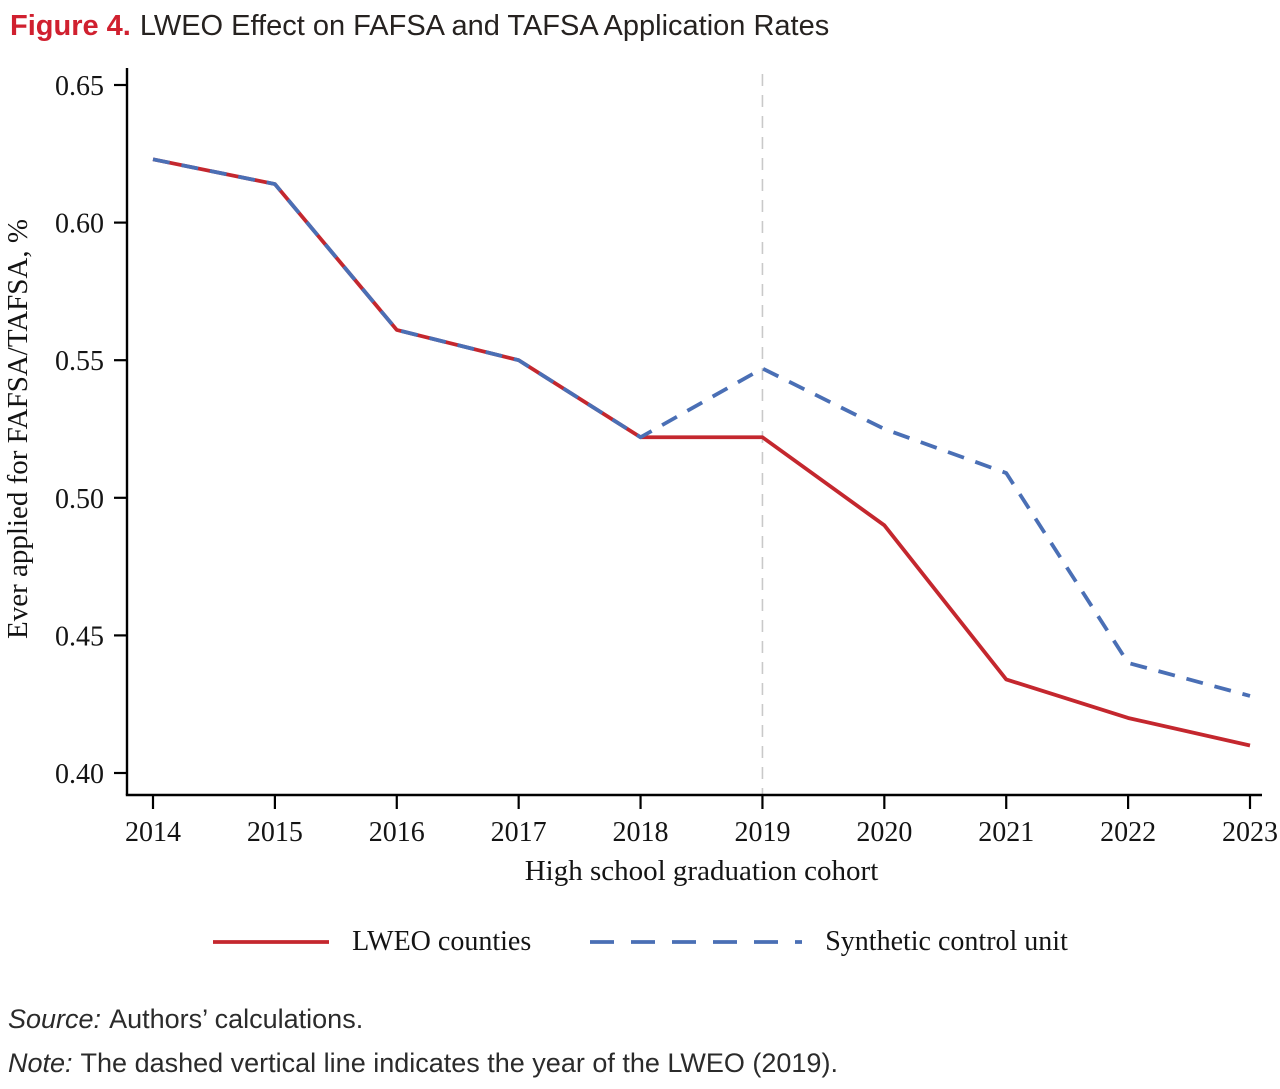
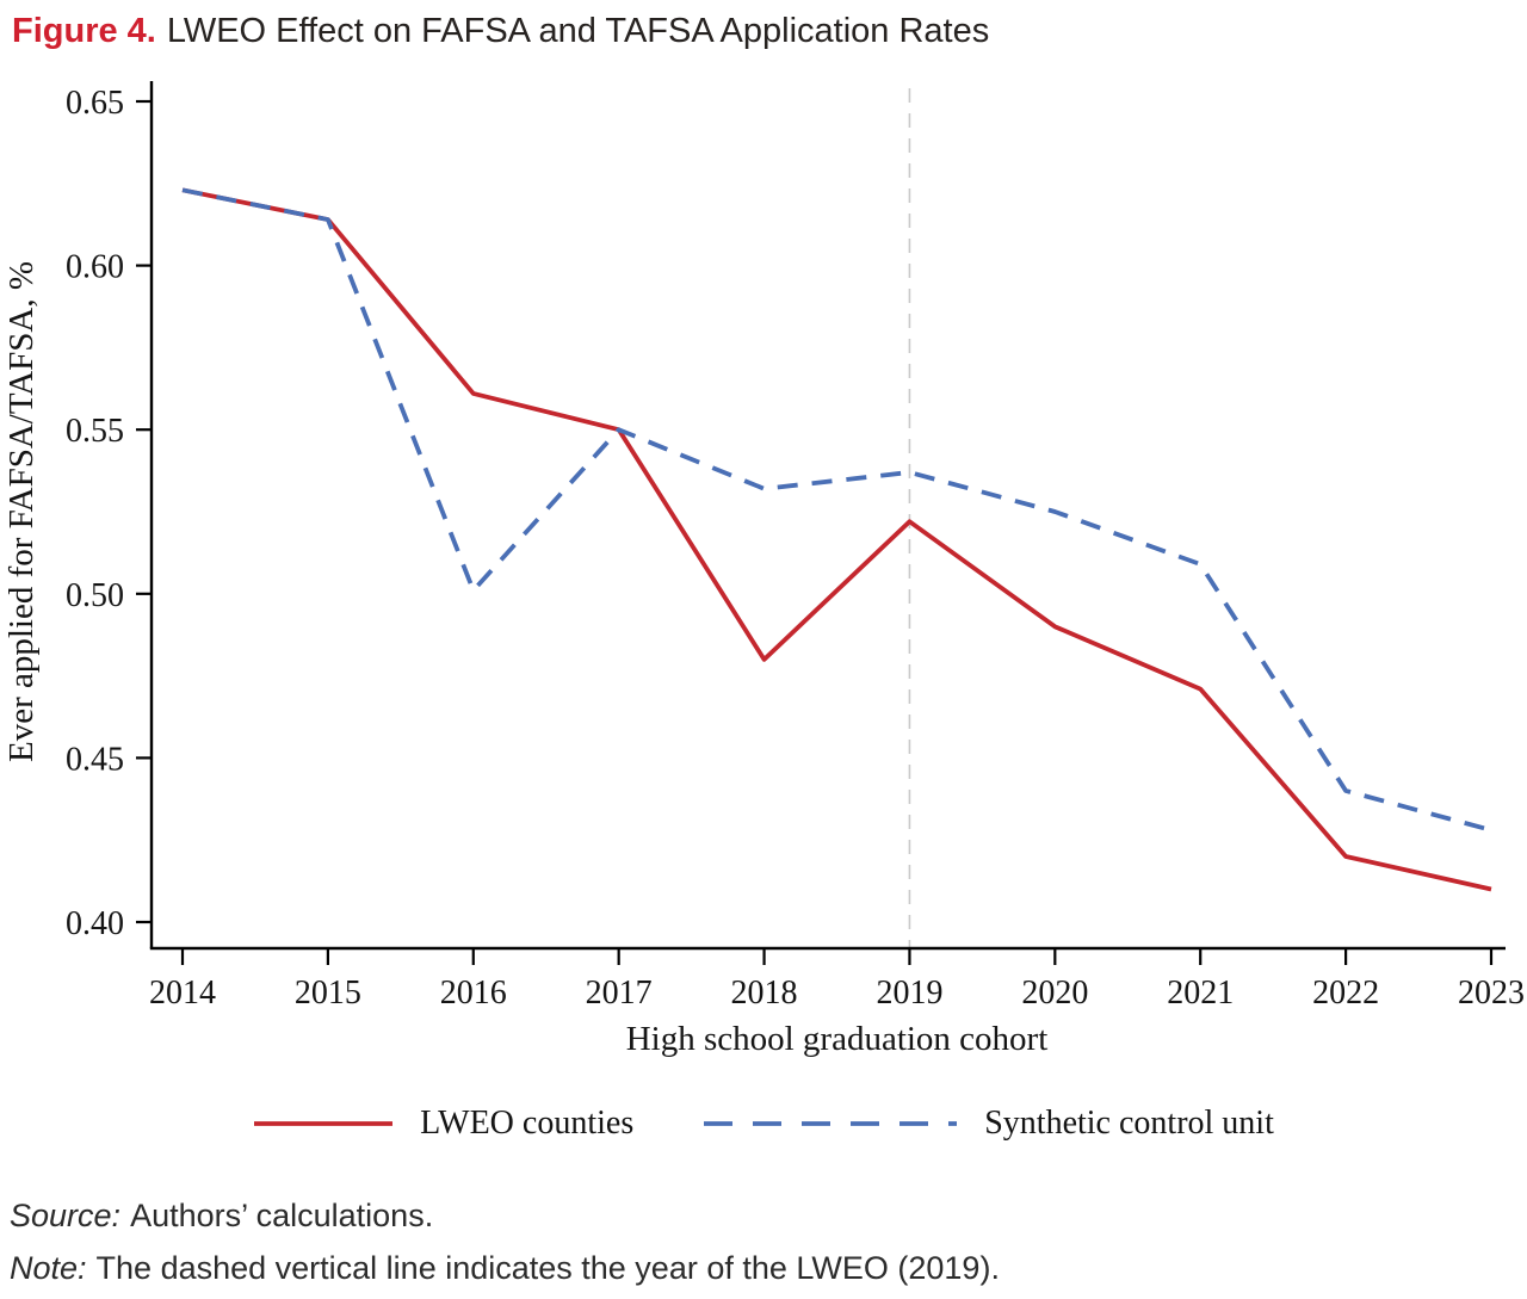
Synthetic control unit/2016: 0.561 -> 0.501
LWEO counties/2018: 0.522 -> 0.480
Synthetic control unit/2018: 0.522 -> 0.532
Synthetic control unit/2019: 0.547 -> 0.537
LWEO counties/2021: 0.434 -> 0.471
